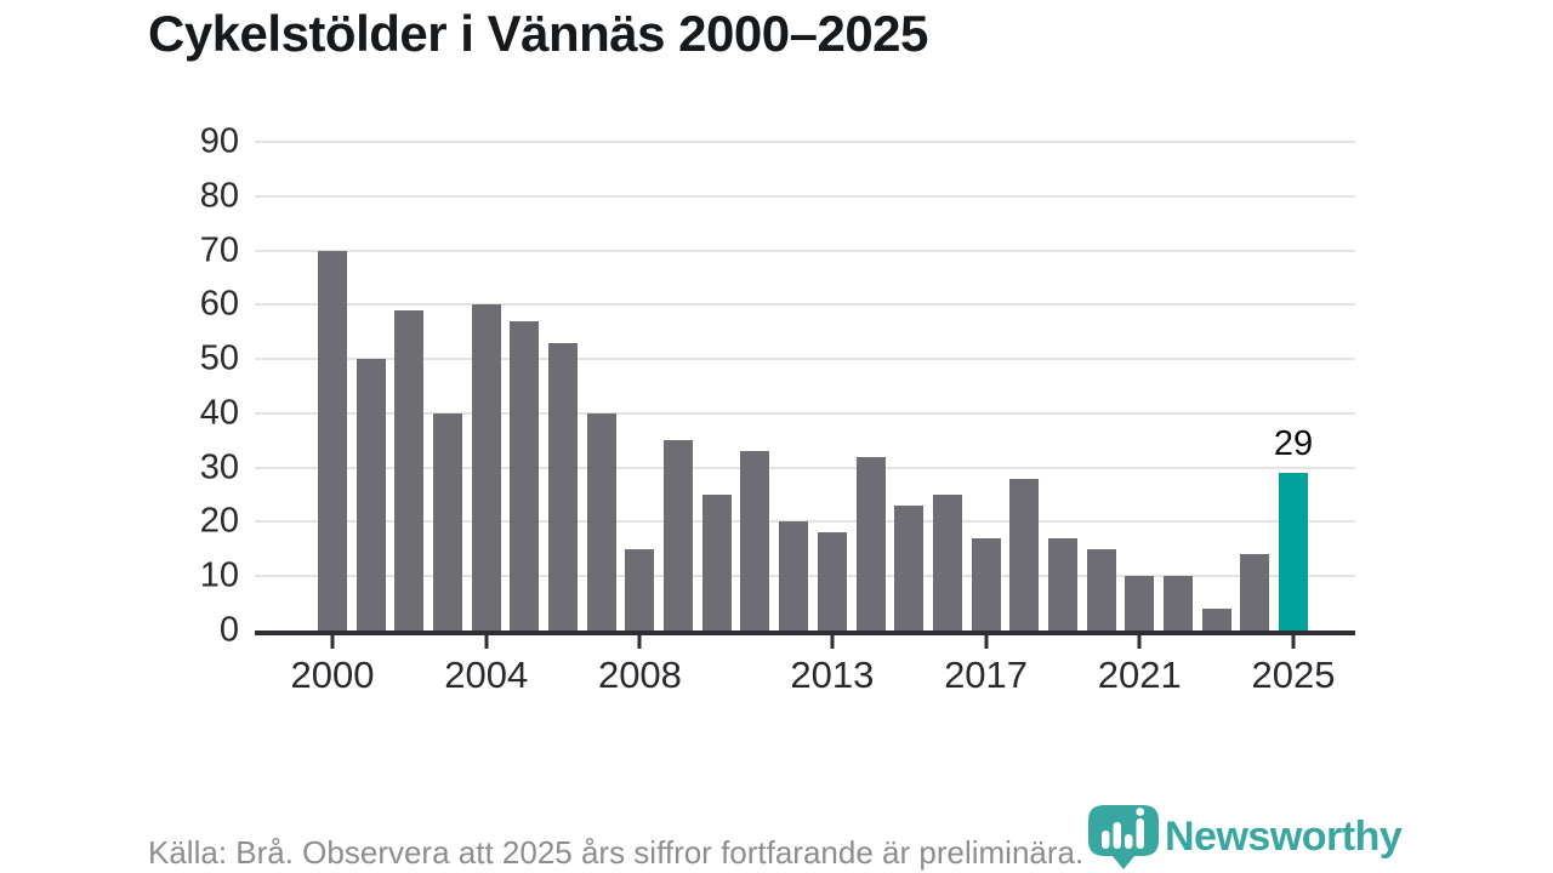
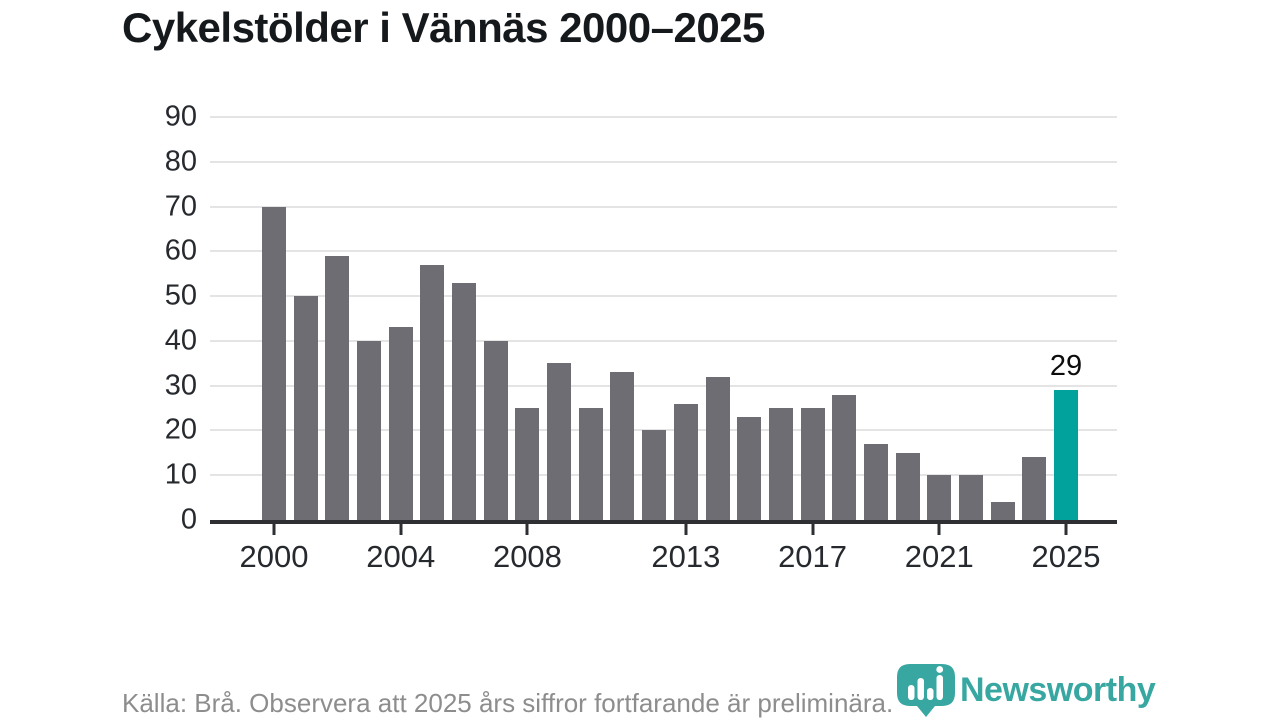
2004: 60 -> 43
2008: 15 -> 25
2013: 18 -> 26
2017: 17 -> 25
